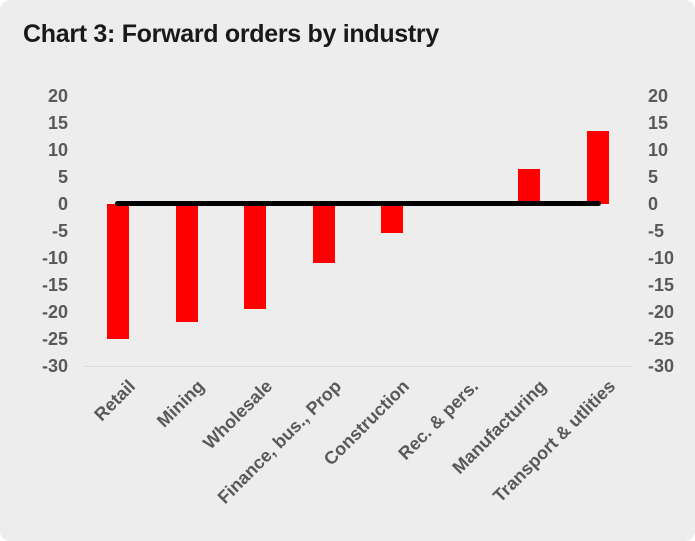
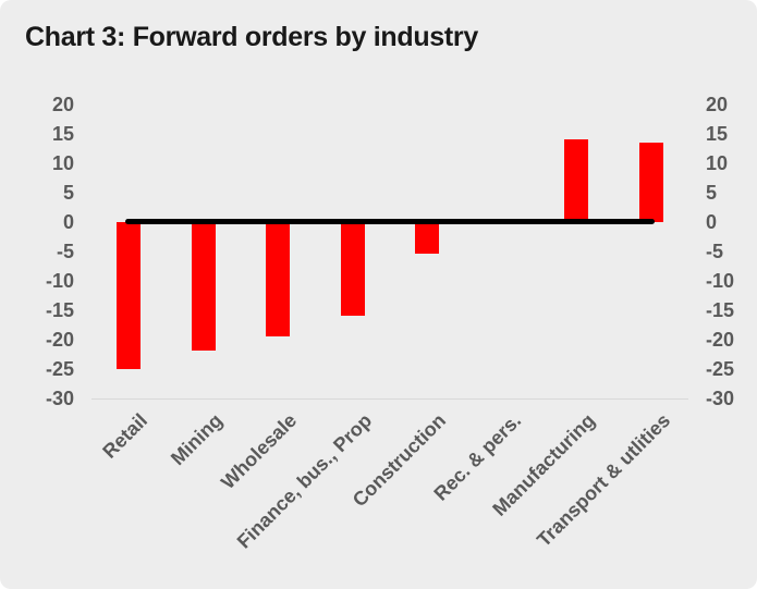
Finance, bus., Prop: -11 -> -16
Manufacturing: 6 -> 14
